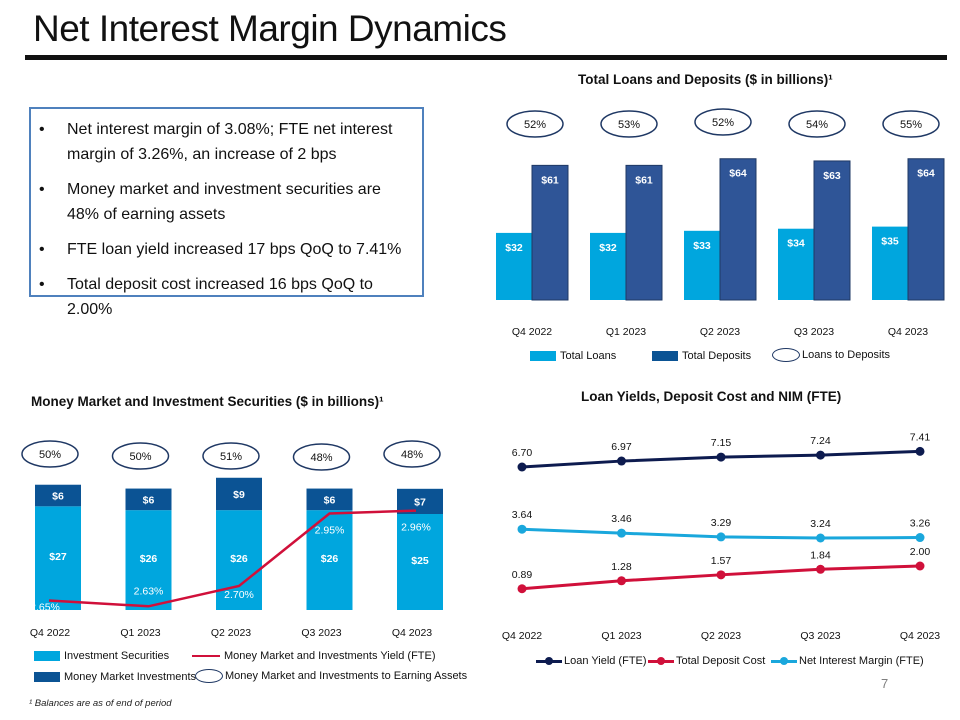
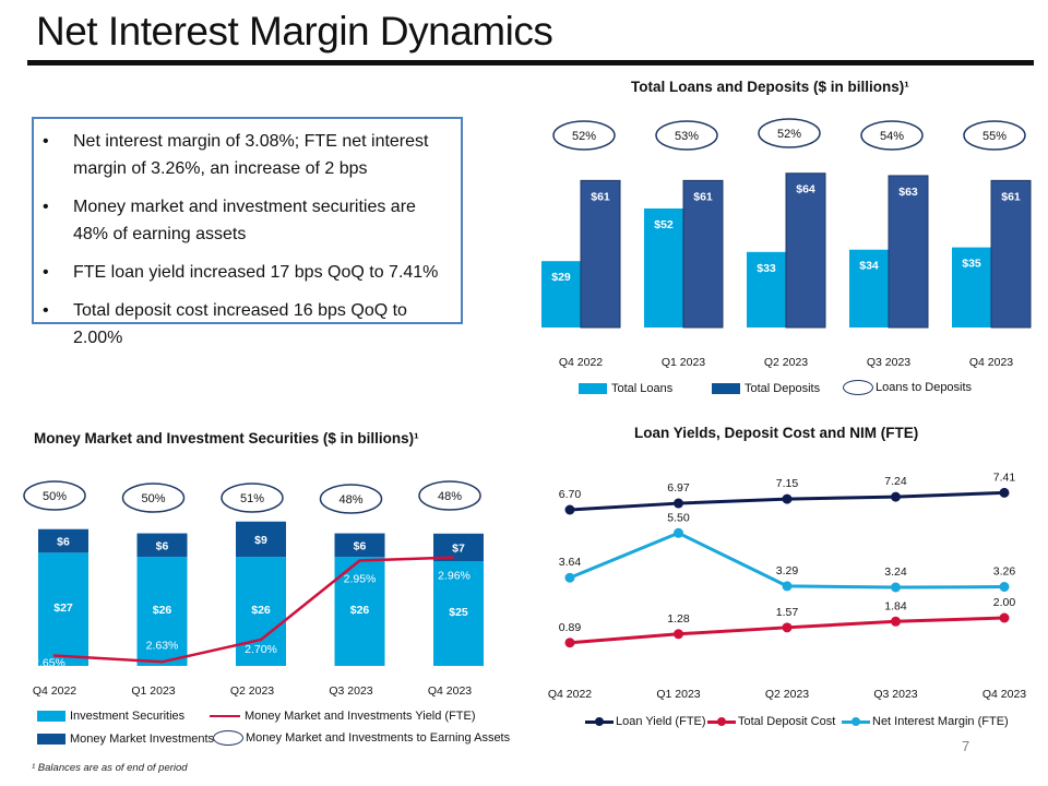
Total Loans and Deposits ($ in billions)¹/Total Loans/Q4 2022: $32 -> $29
Total Loans and Deposits ($ in billions)¹/Total Loans/Q1 2023: $32 -> $52
Total Loans and Deposits ($ in billions)¹/Total Deposits/Q4 2023: $64 -> $61
Loan Yields, Deposit Cost and NIM (FTE)/Net Interest Margin (FTE)/Q1 2023: 3.46 -> 5.50
